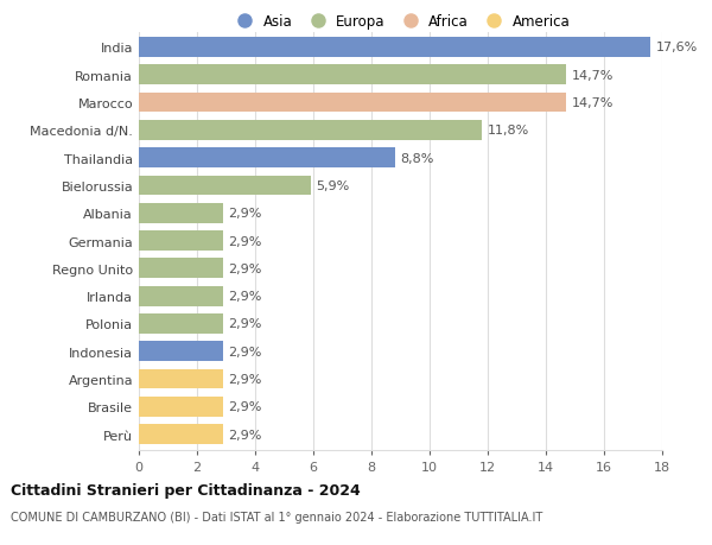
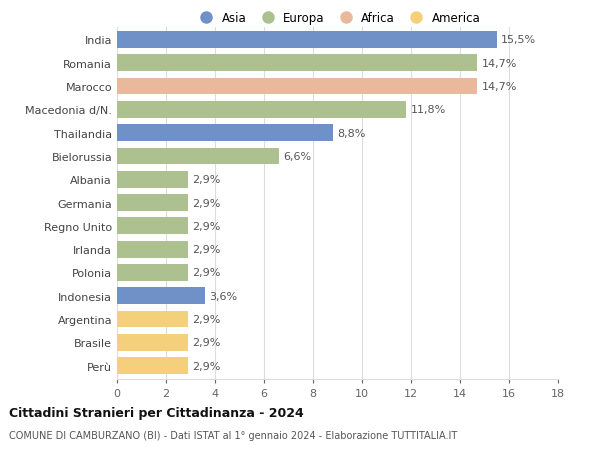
India: 17,6% -> 15,5%
Bielorussia: 5,9% -> 6,6%
Indonesia: 2,9% -> 3,6%
